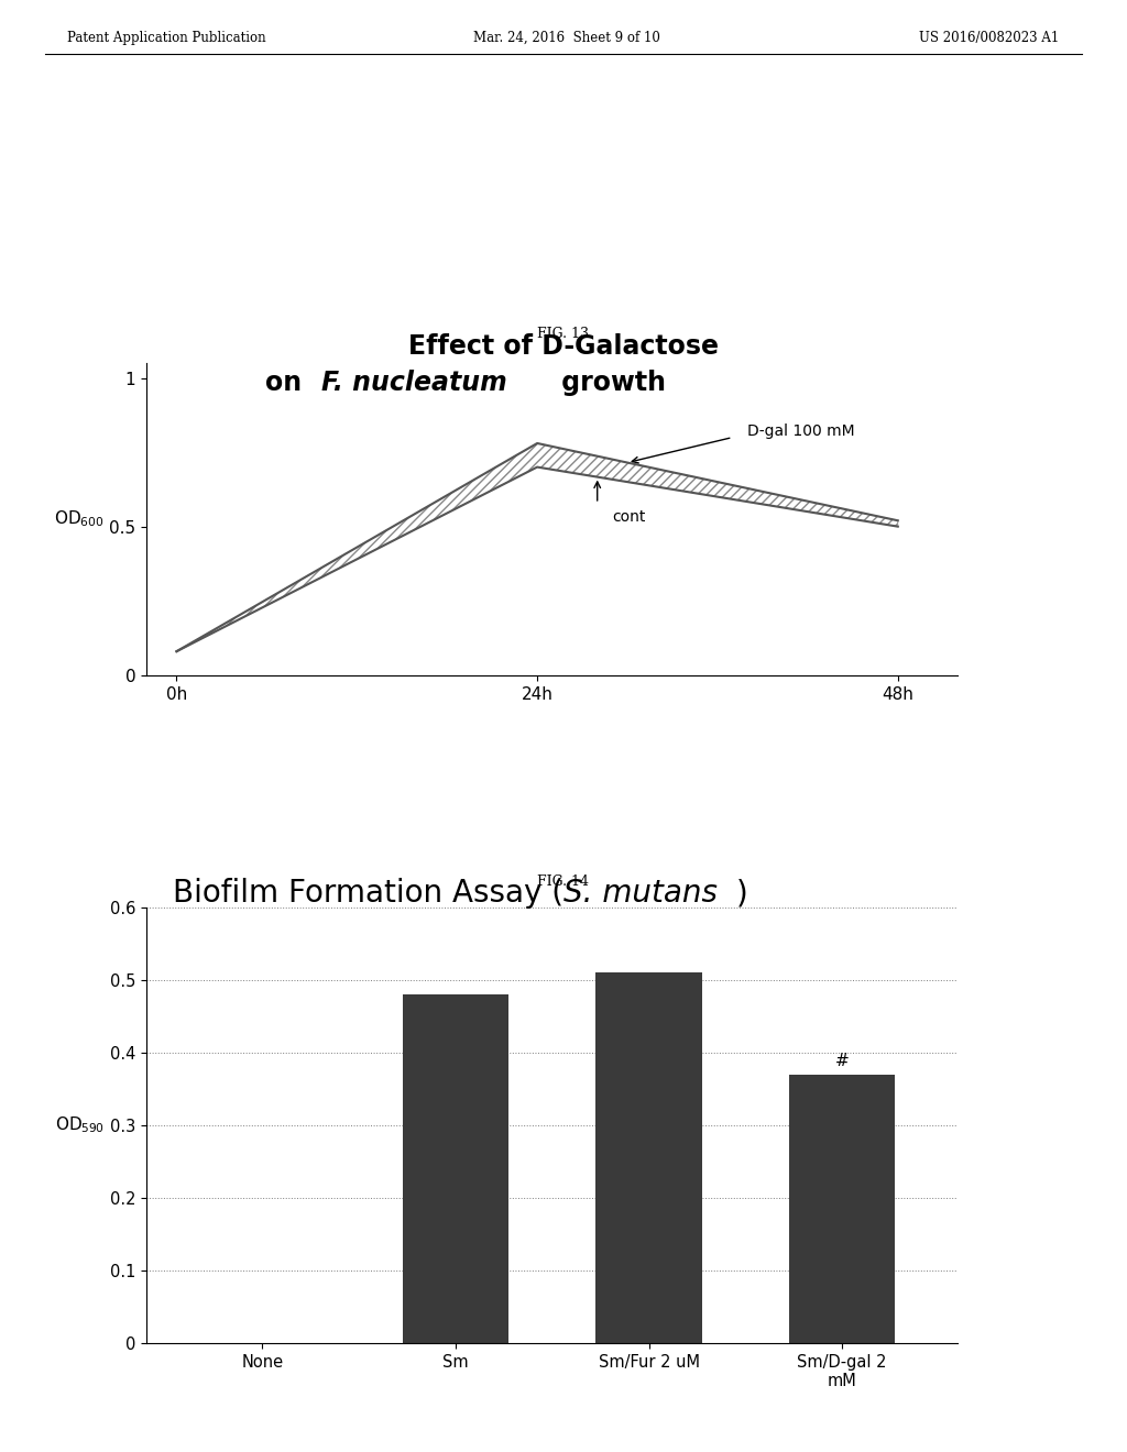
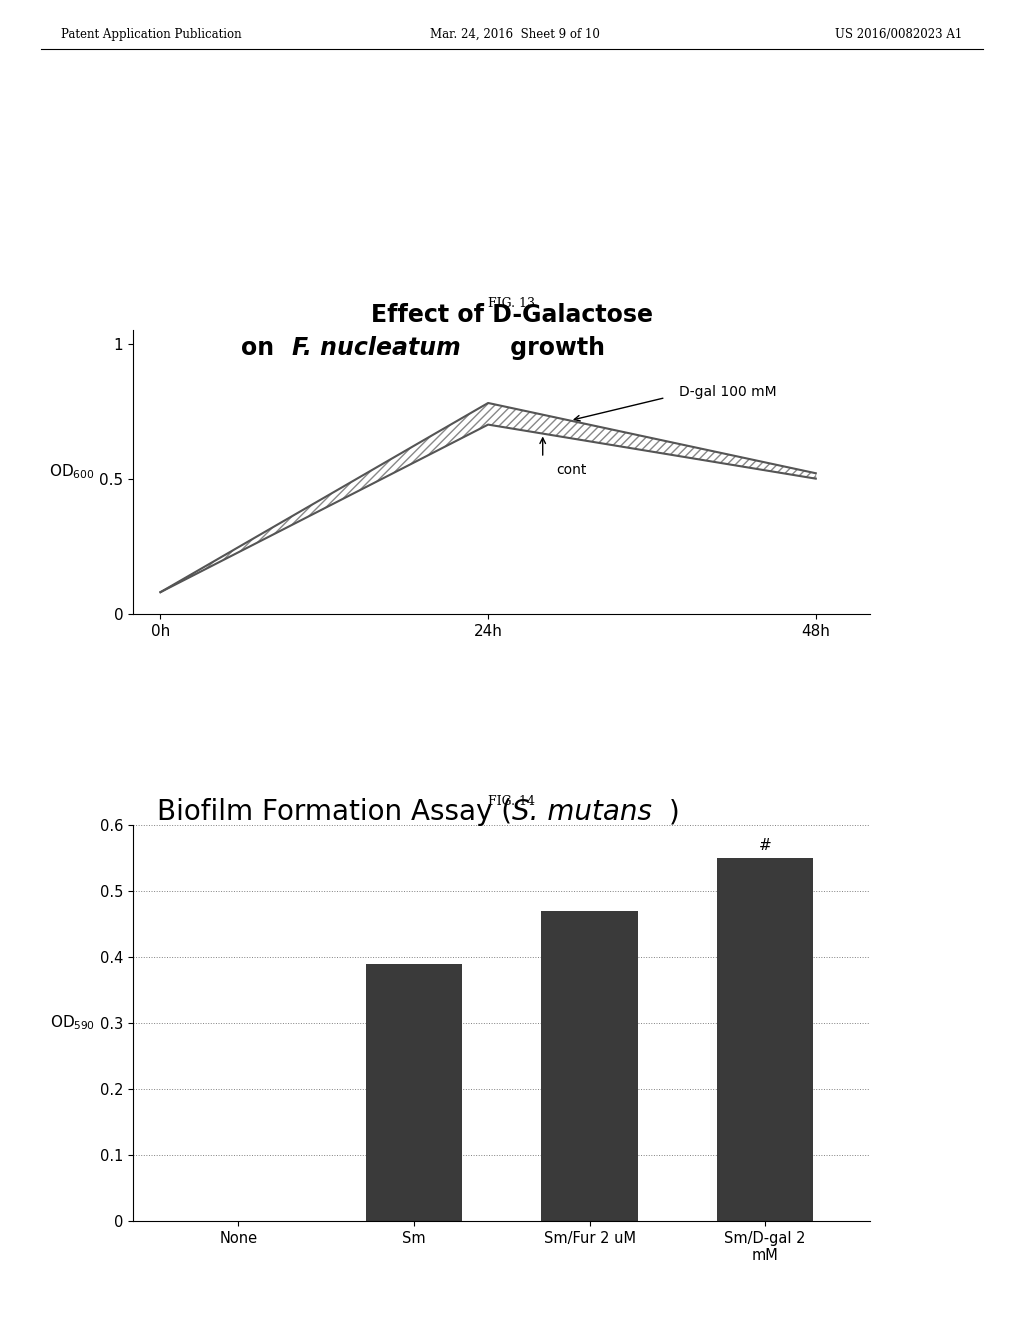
Sm: 0.48 -> 0.39
Sm/Fur 2 uM: 0.51 -> 0.47
Sm/D-gal 2 mM: 0.37 -> 0.55
